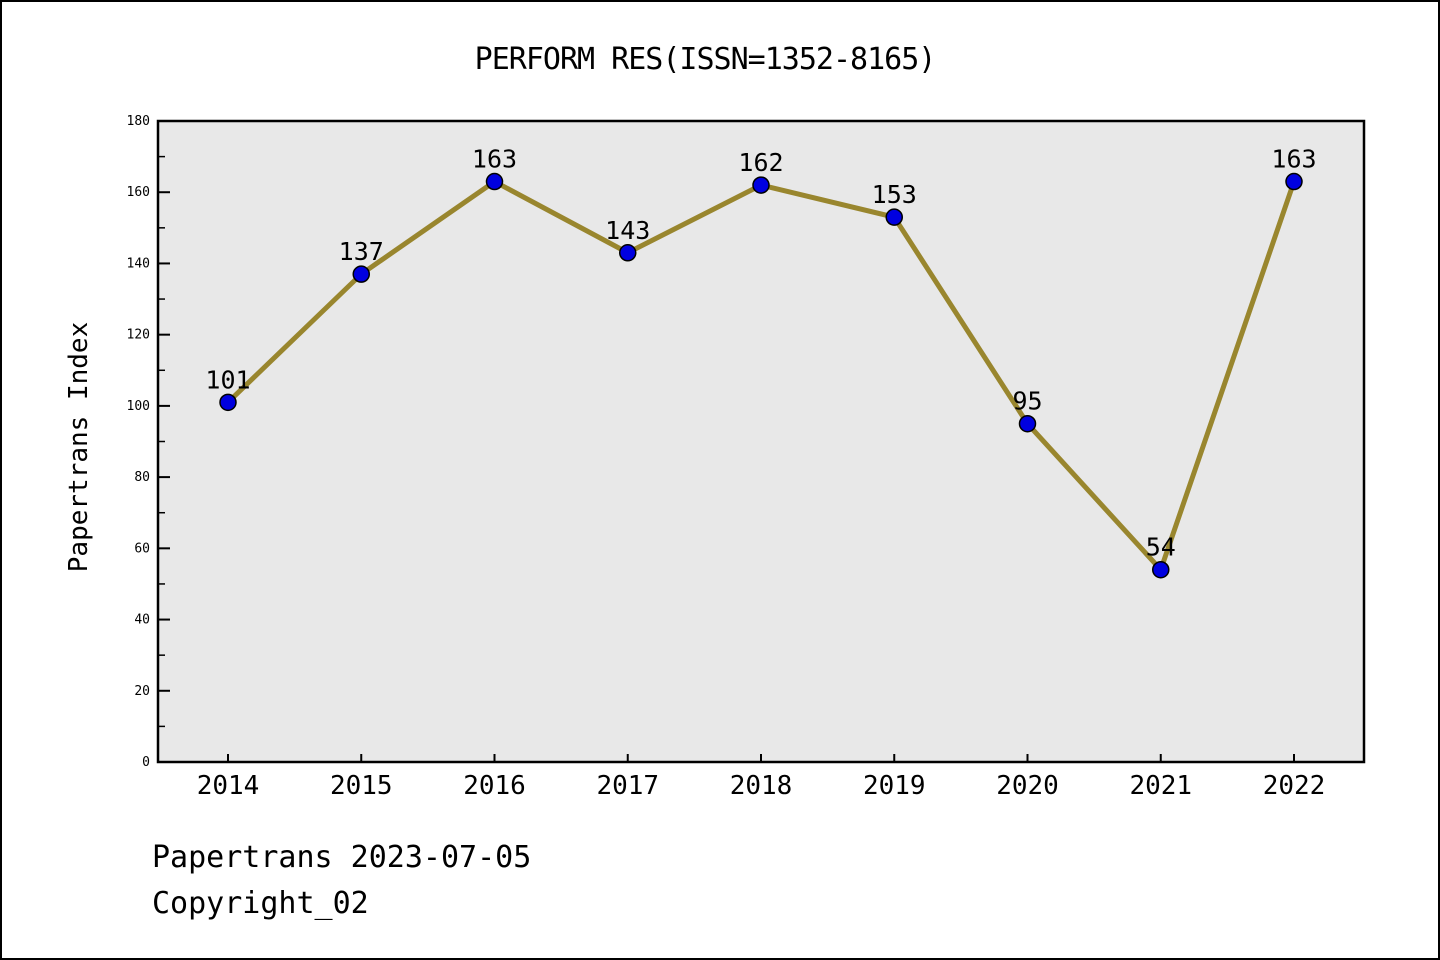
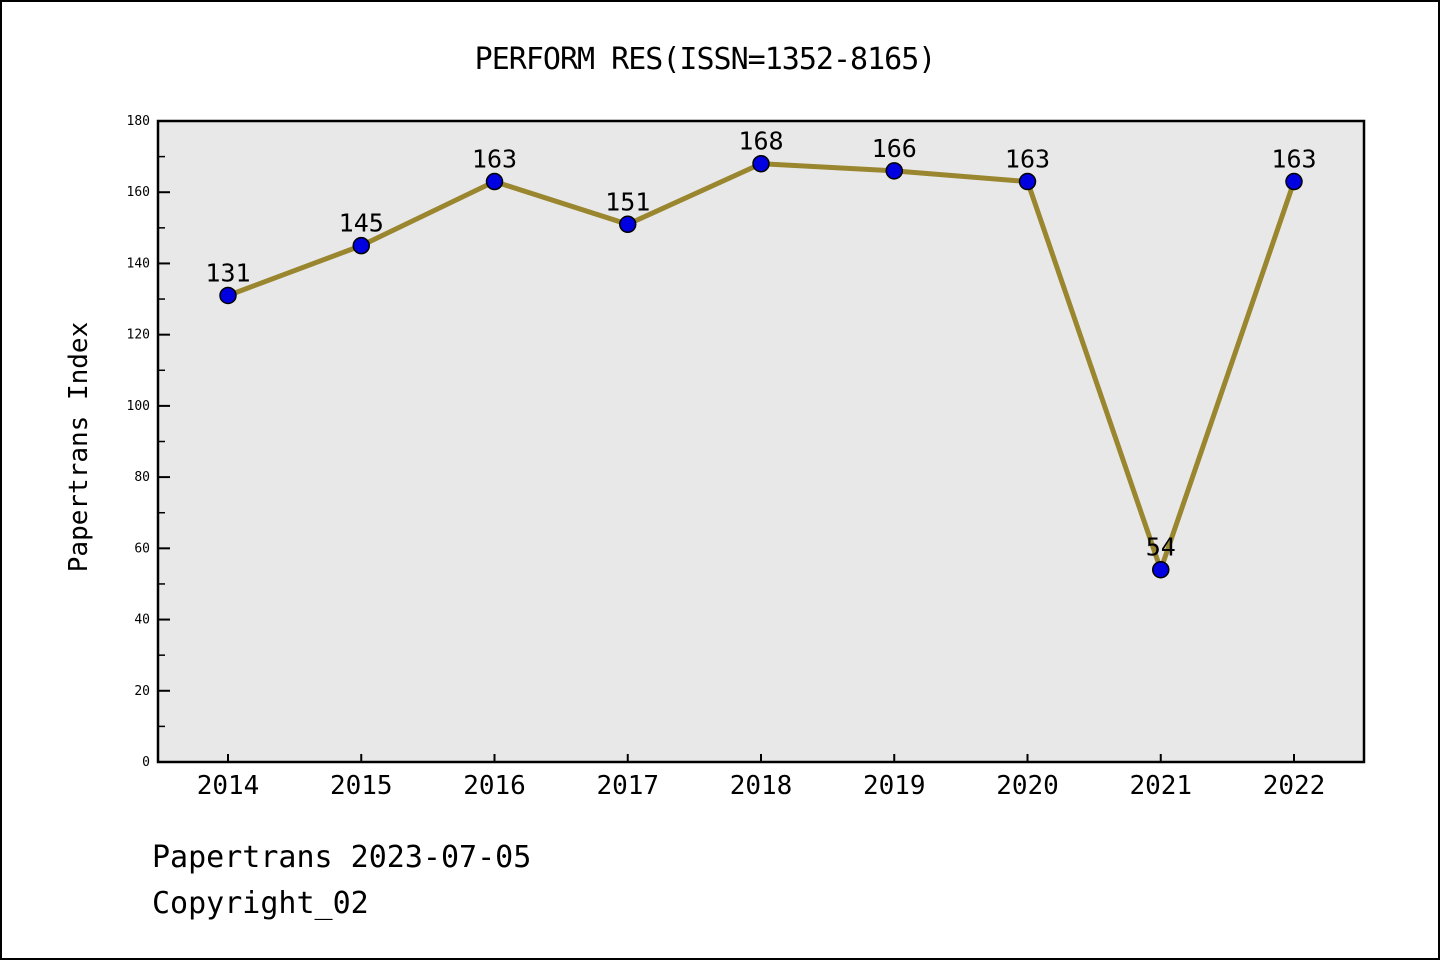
2014: 101 -> 131
2015: 137 -> 145
2017: 143 -> 151
2018: 162 -> 168
2019: 153 -> 166
2020: 95 -> 163
